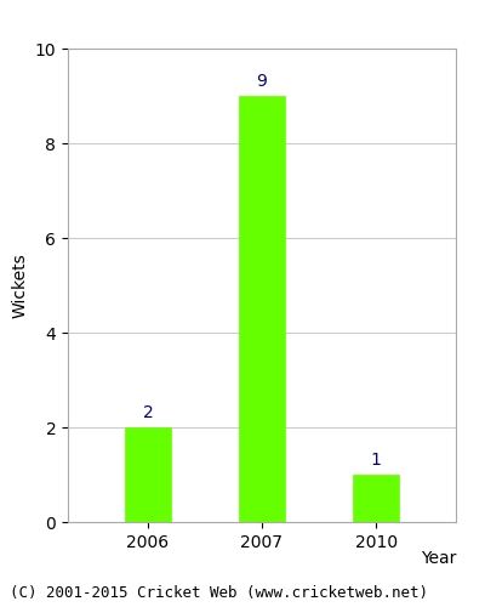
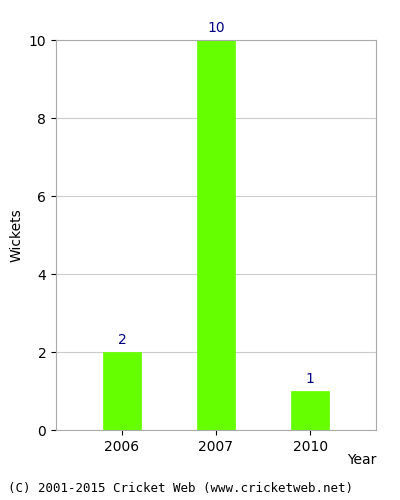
2007: 9 -> 10
